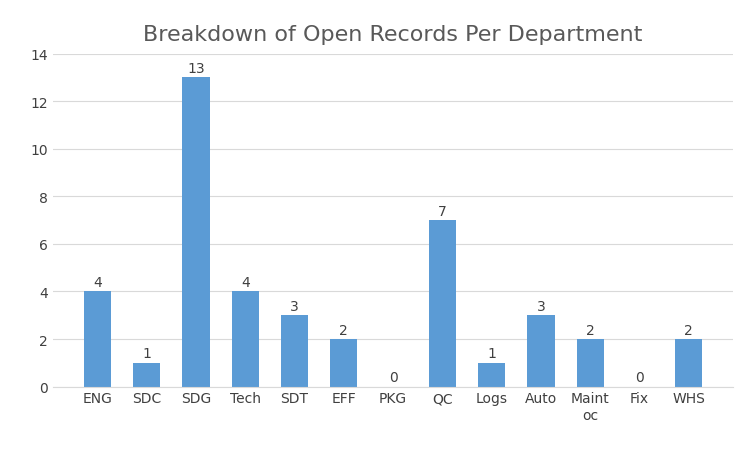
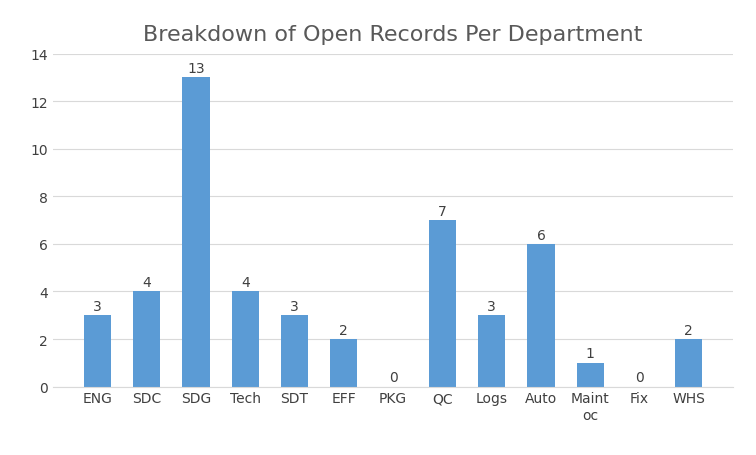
ENG: 4 -> 3
SDC: 1 -> 4
Logs: 1 -> 3
Auto: 3 -> 6
Maint oc: 2 -> 1
